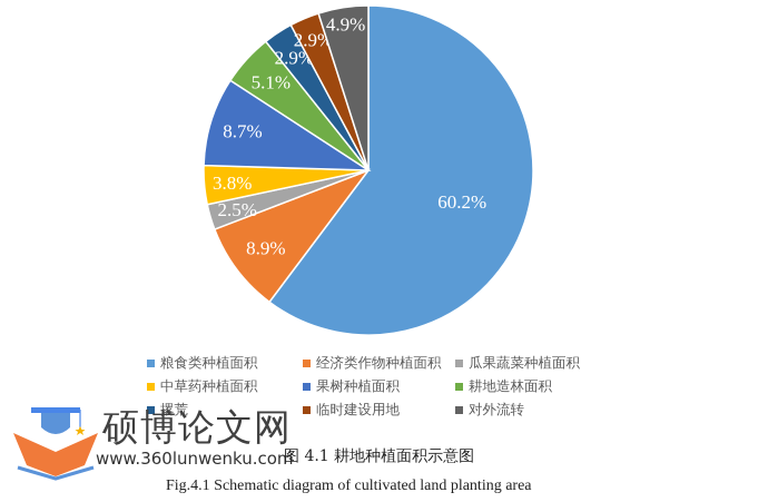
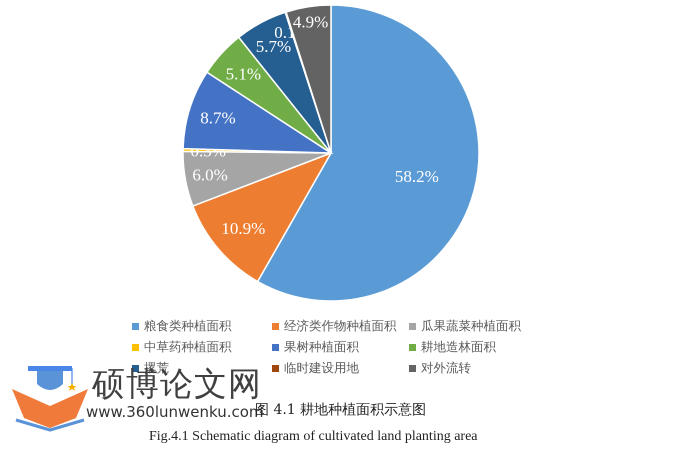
粮食类种植面积: 60.2% -> 58.2%
经济类作物种植面积: 8.9% -> 10.9%
瓜果蔬菜种植面积: 2.5% -> 6.0%
中草药种植面积: 3.8% -> 0.3%
撂荒: 2.9% -> 5.7%
临时建设用地: 2.9% -> 0.1%
